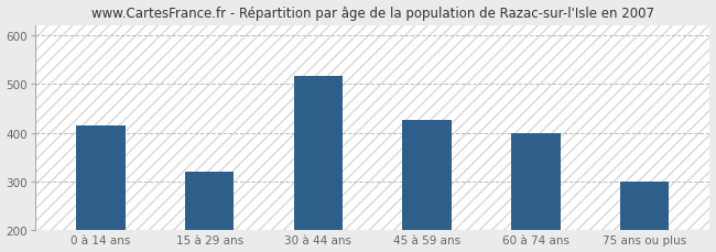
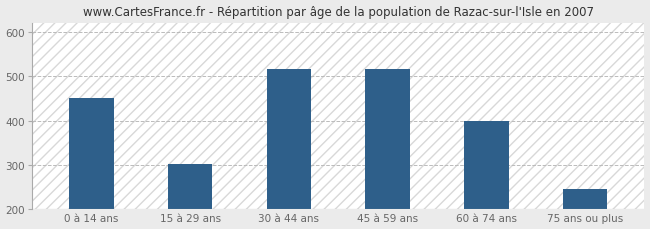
0 à 14 ans: 415 -> 450
15 à 29 ans: 320 -> 302
45 à 59 ans: 425 -> 515
75 ans ou plus: 300 -> 245
